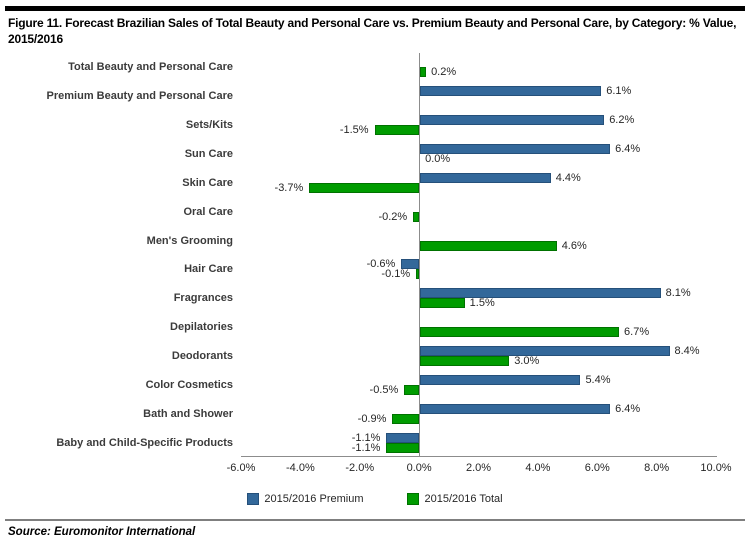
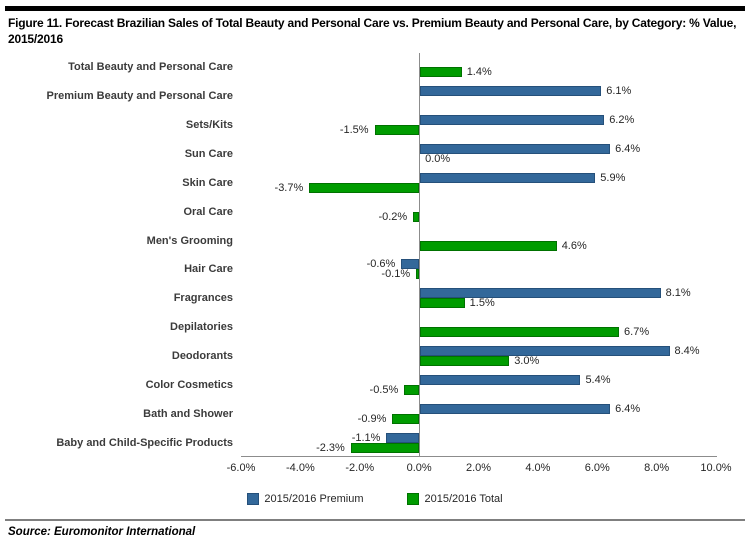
2015/2016 Total/Total Beauty and Personal Care: 0.2% -> 1.4%
2015/2016 Premium/Skin Care: 4.4% -> 5.9%
2015/2016 Total/Baby and Child-Specific Products: -1.1% -> -2.3%
